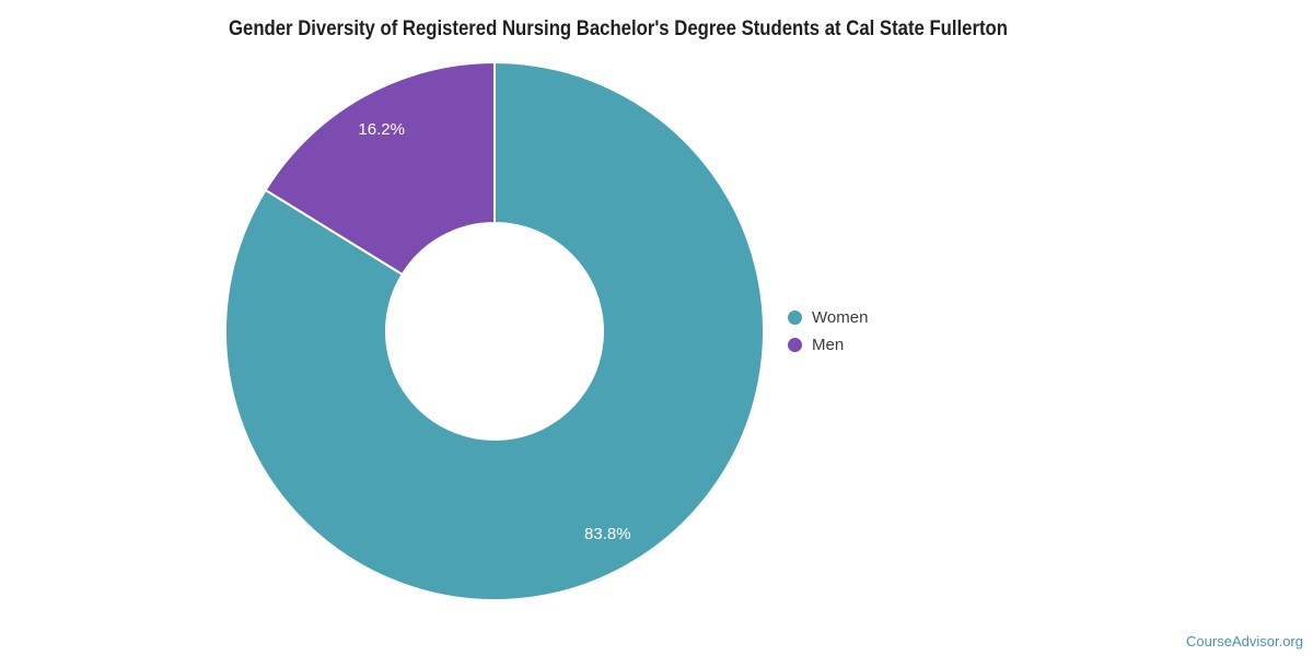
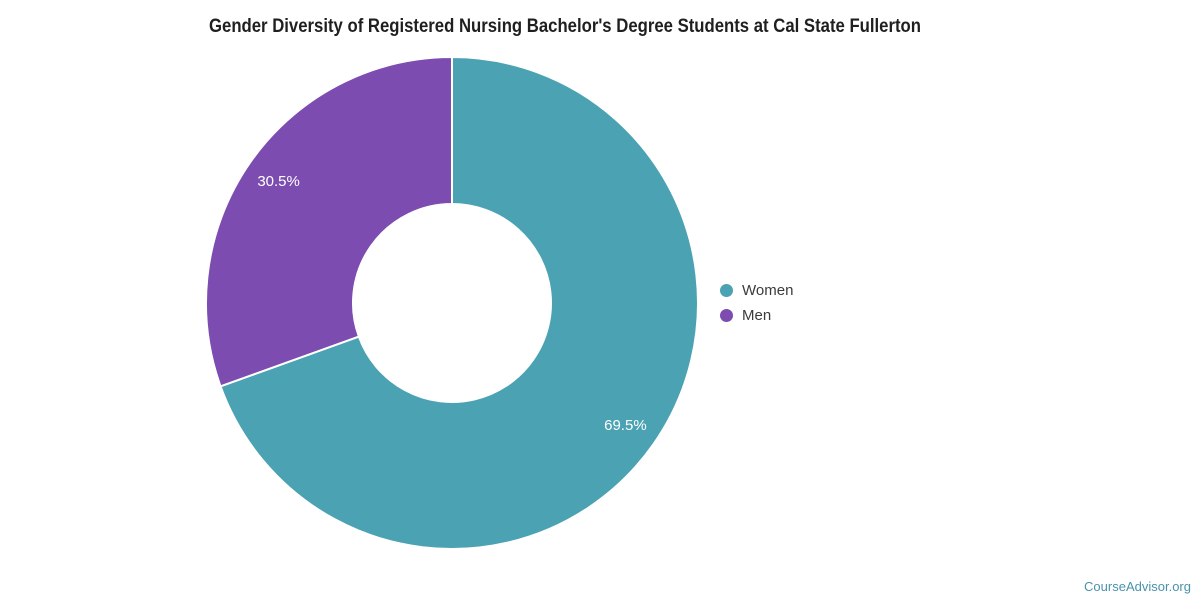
Women: 83.8% -> 69.5%
Men: 16.2% -> 30.5%
